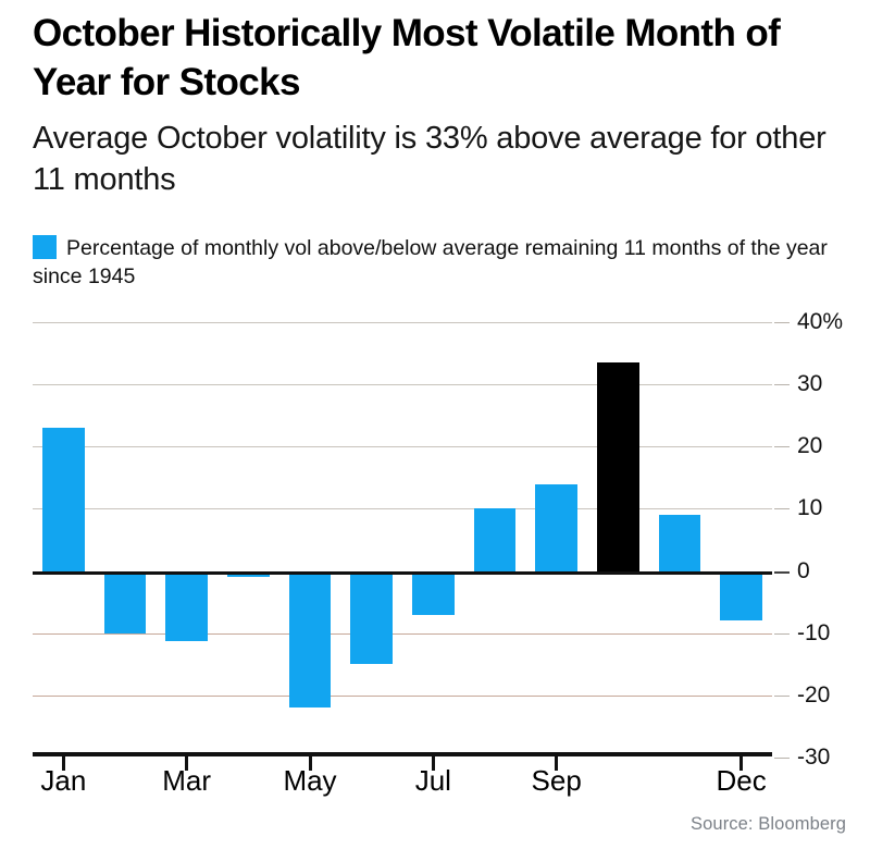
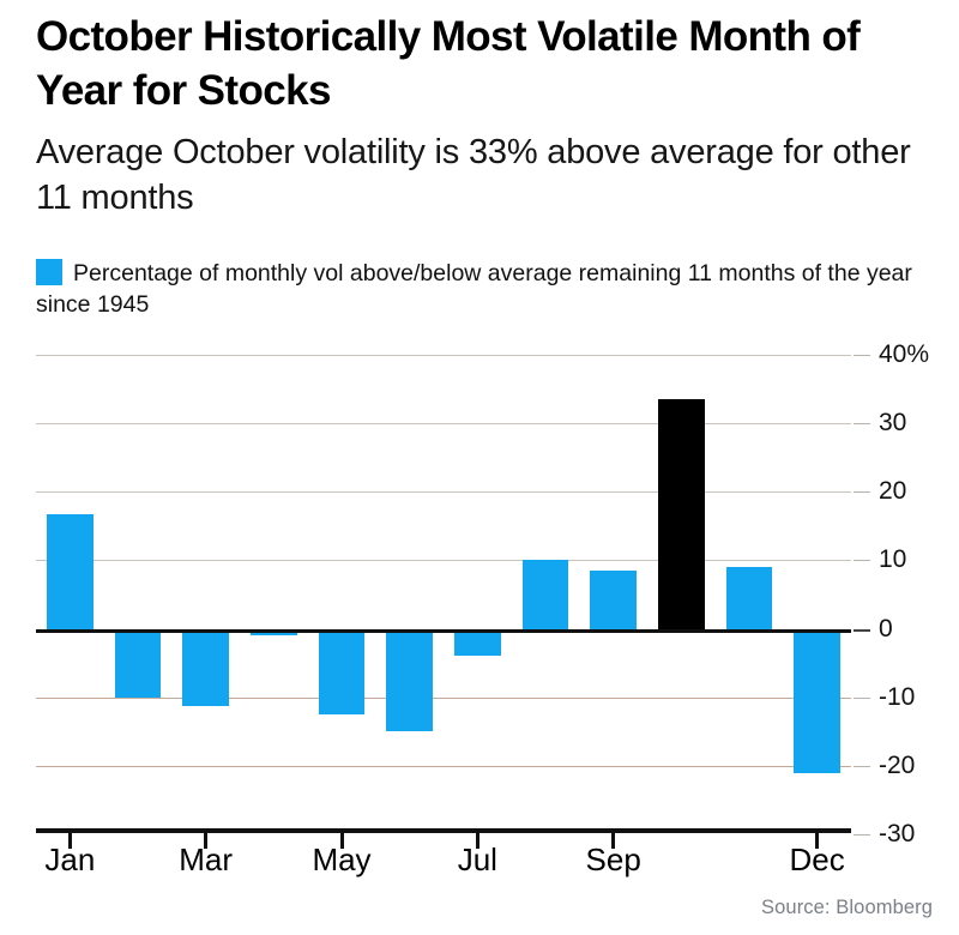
Jan: 23% -> 17%
May: -22% -> -12%
Jul: -7% -> -4%
Sep: 14% -> 8%
Dec: -8% -> -21%
